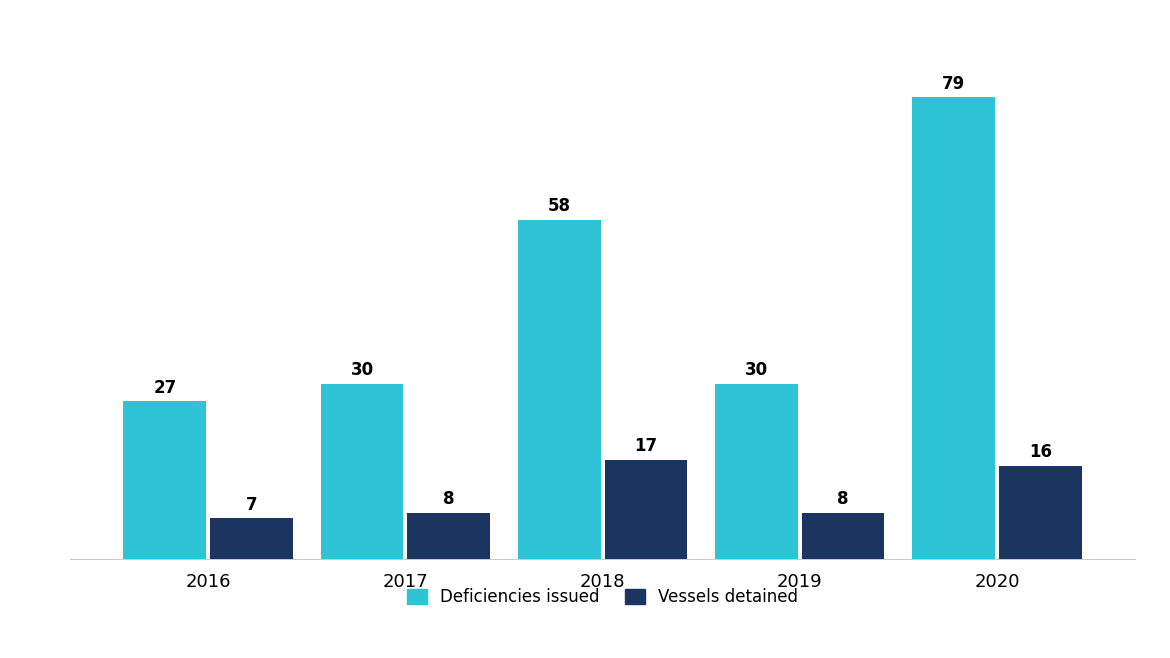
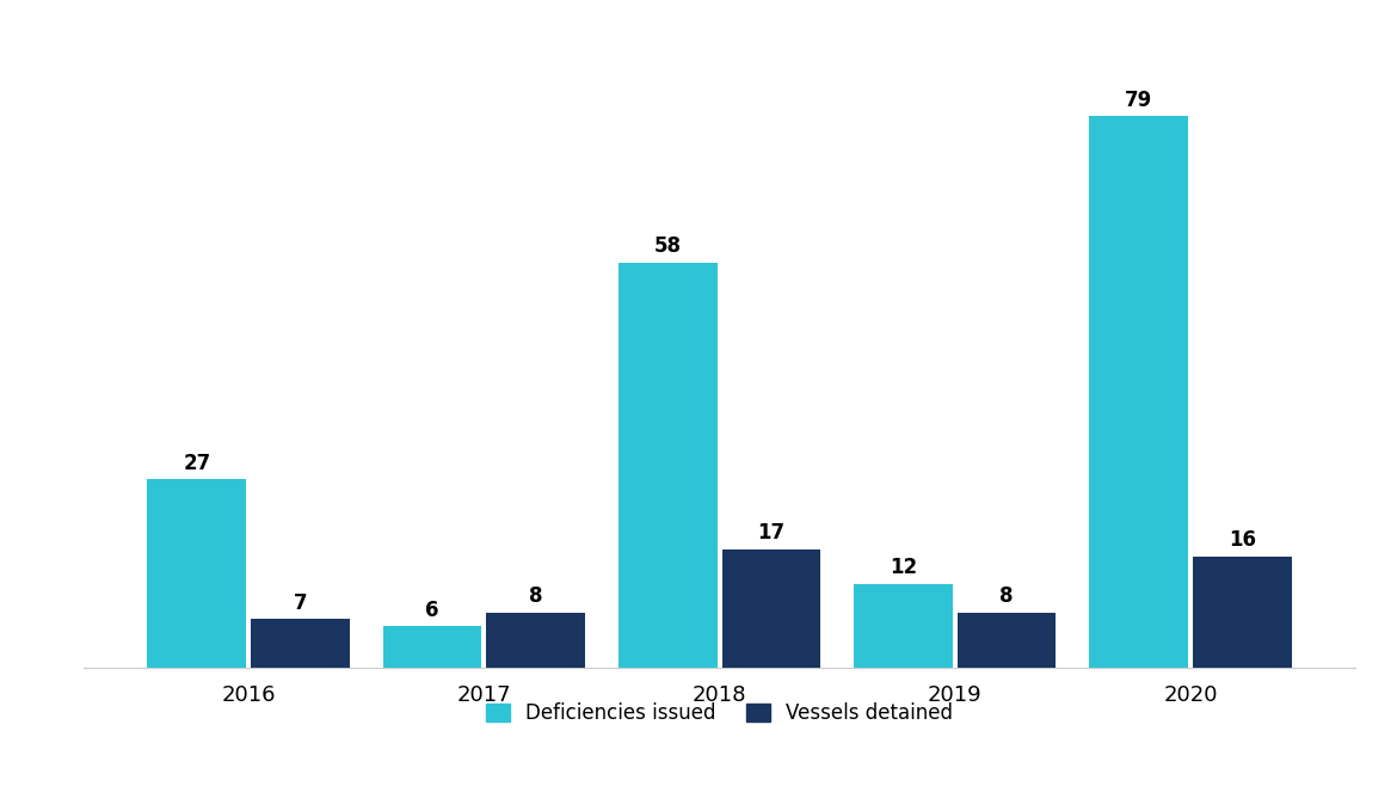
Deficiencies issued/2017: 30 -> 6
Deficiencies issued/2019: 30 -> 12
